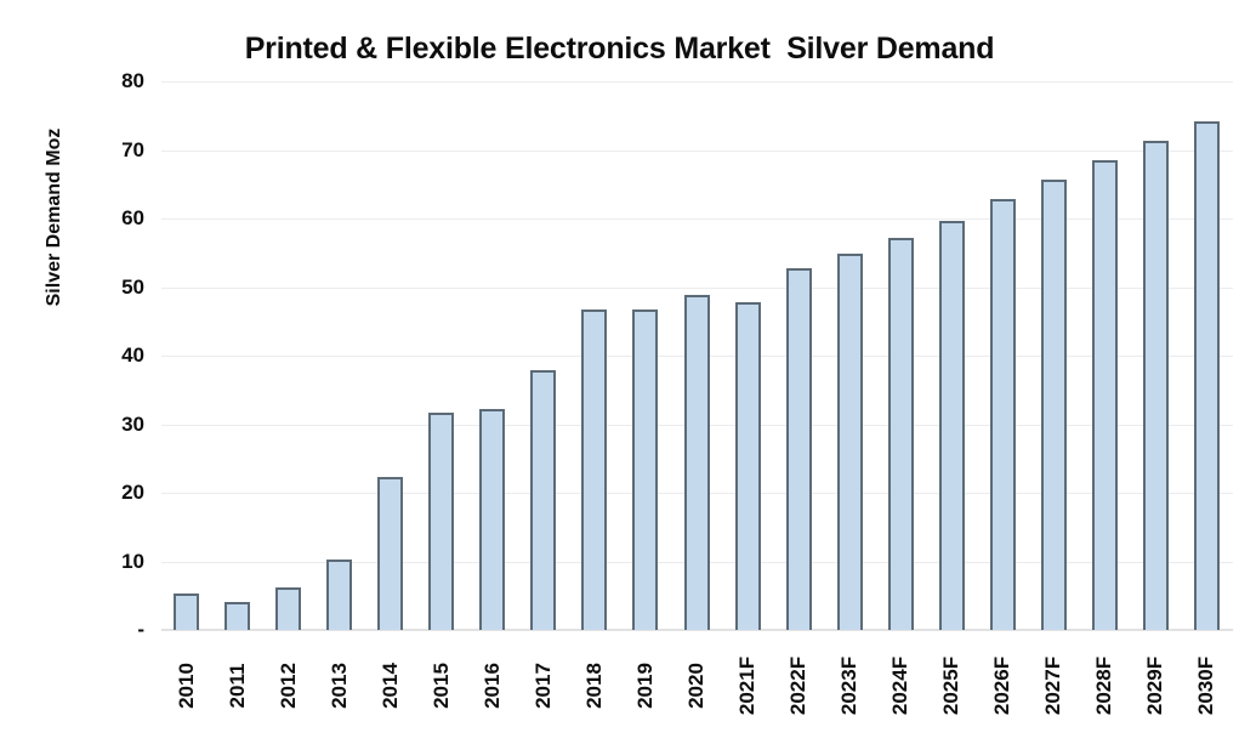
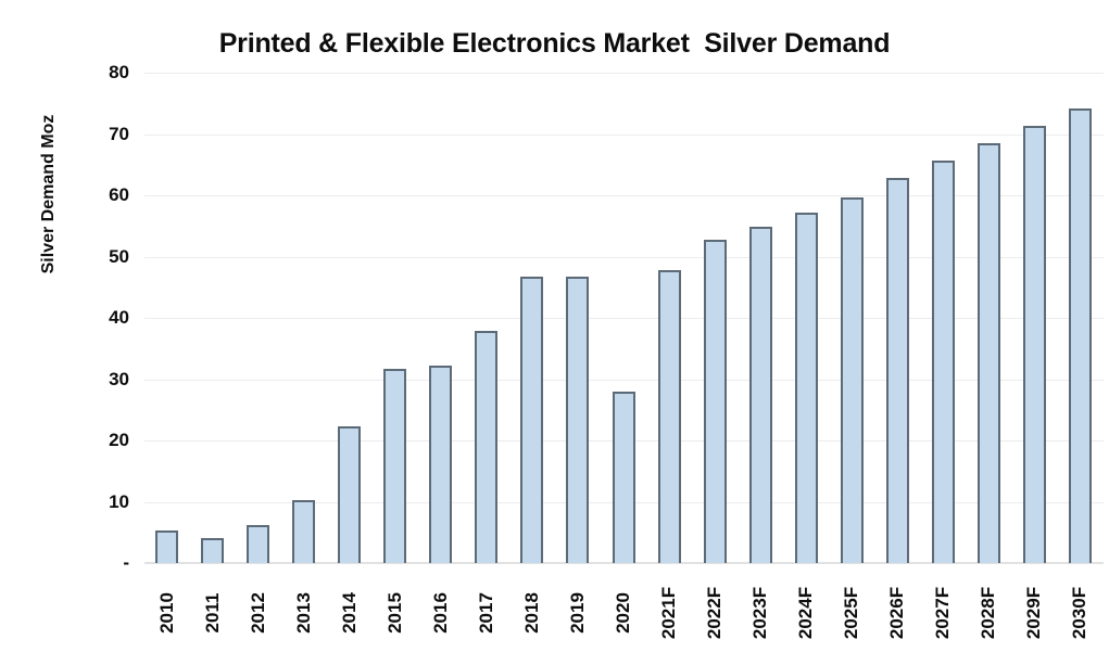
2020: 49 -> 28
